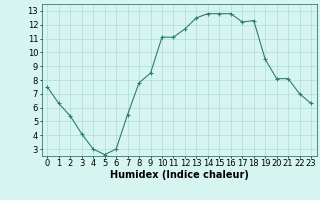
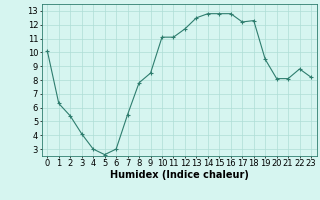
0: 7.5 -> 10.1
22: 7.0 -> 8.8
23: 6.3 -> 8.2
